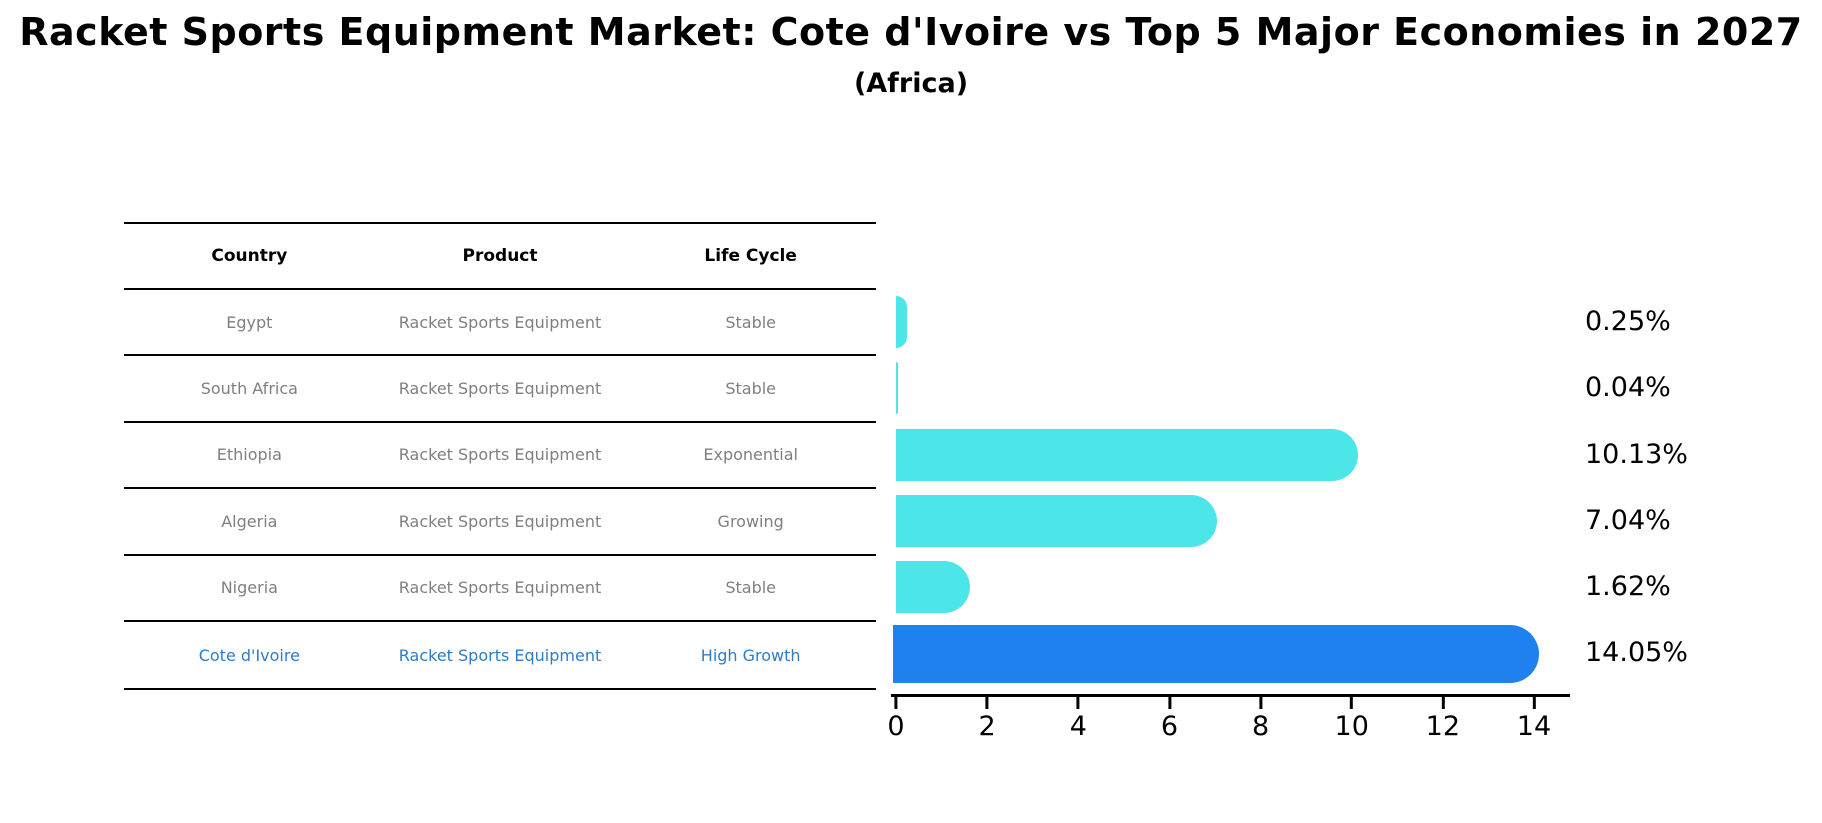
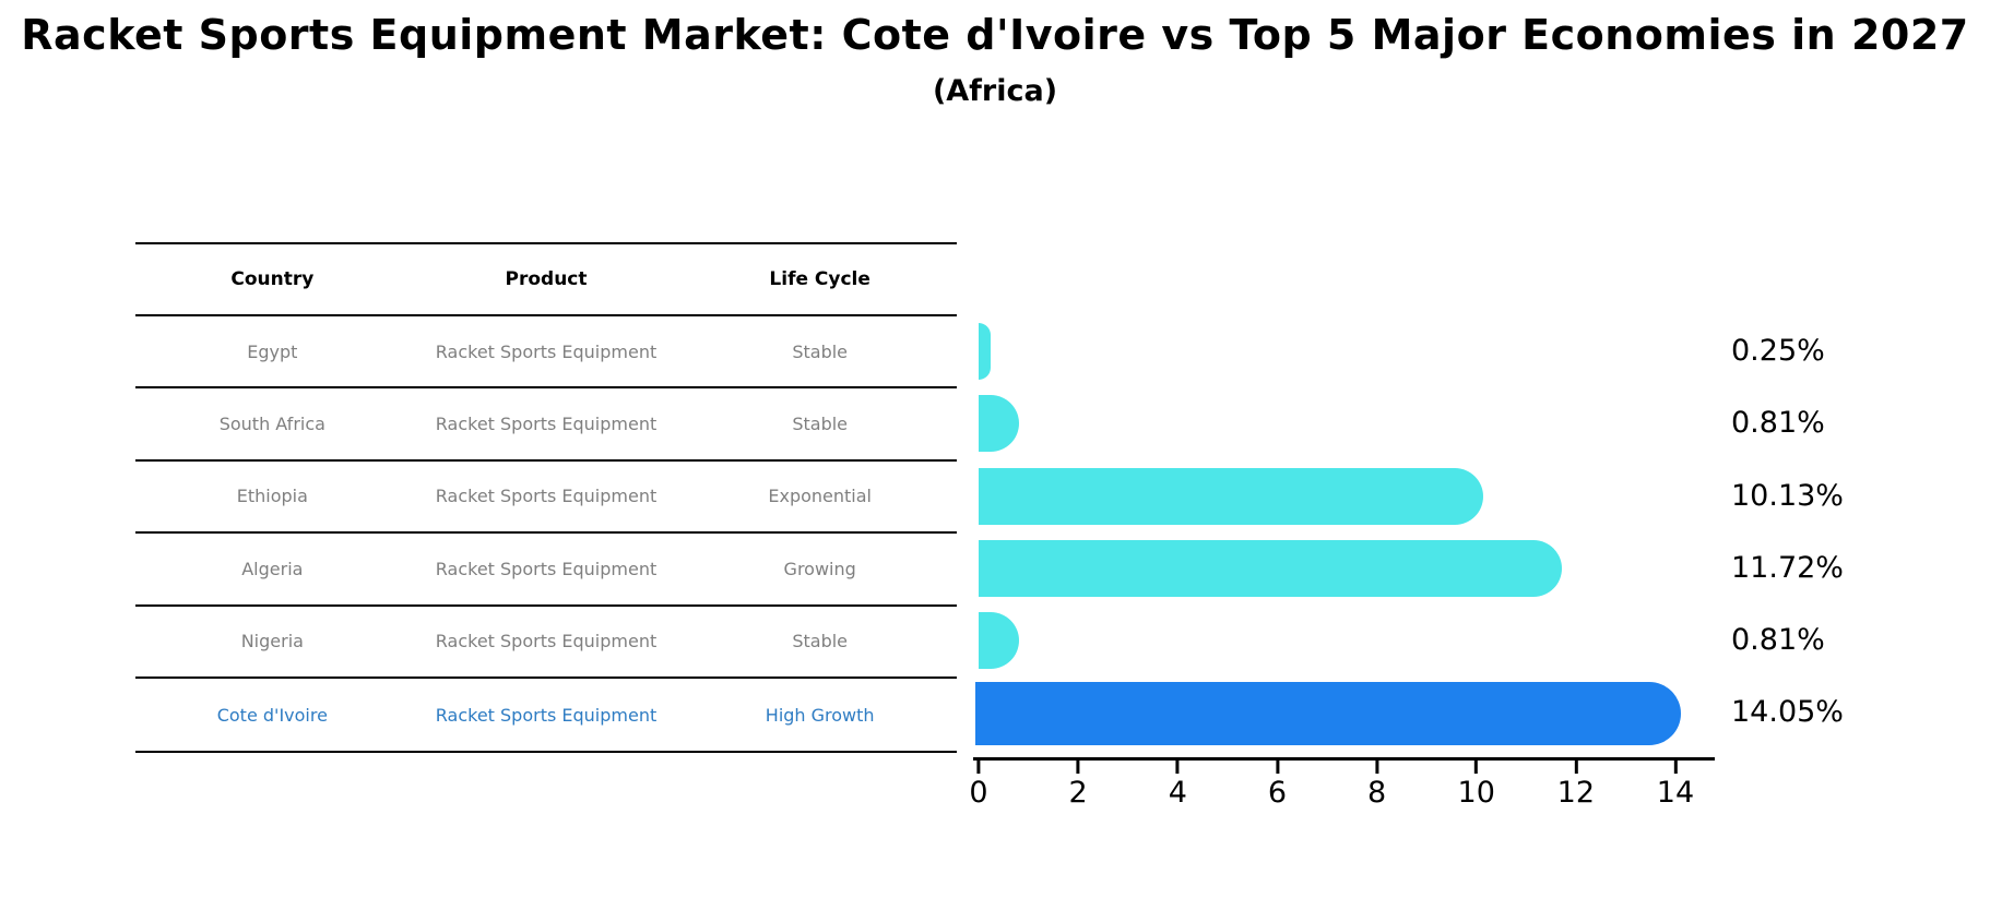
South Africa: 0.04% -> 0.81%
Algeria: 7.04% -> 11.72%
Nigeria: 1.62% -> 0.81%
